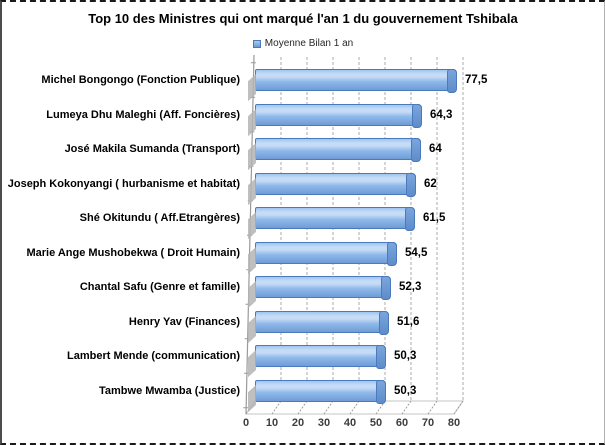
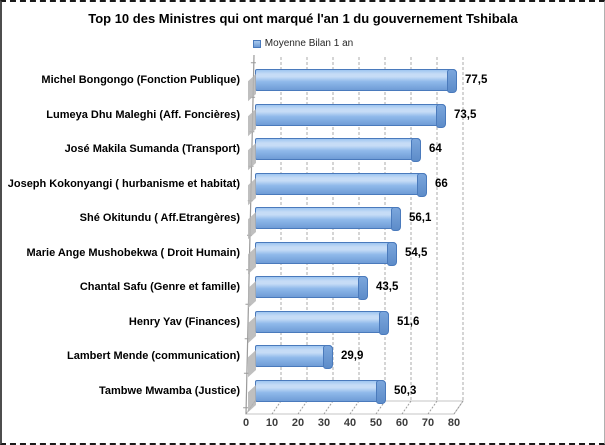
Lumeya Dhu Maleghi (Aff. Foncières): 64,3 -> 73,5
Joseph Kokonyangi ( hurbanisme et habitat): 62 -> 66
Shé Okitundu ( Aff.Etrangères): 61,5 -> 56,1
Chantal Safu (Genre et famille): 52,3 -> 43,5
Lambert Mende (communication): 50,3 -> 29,9
